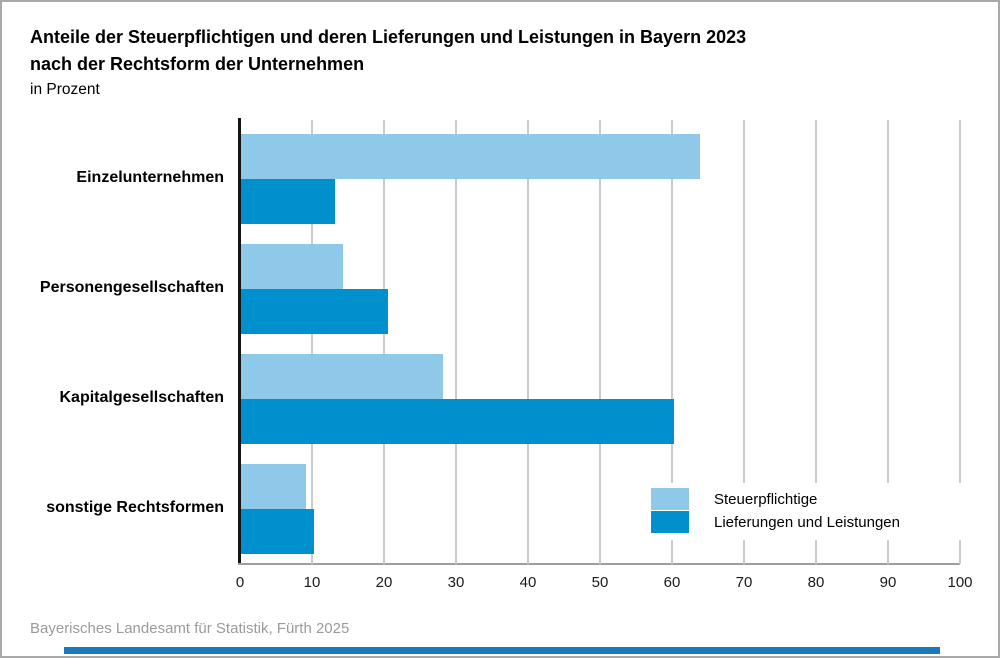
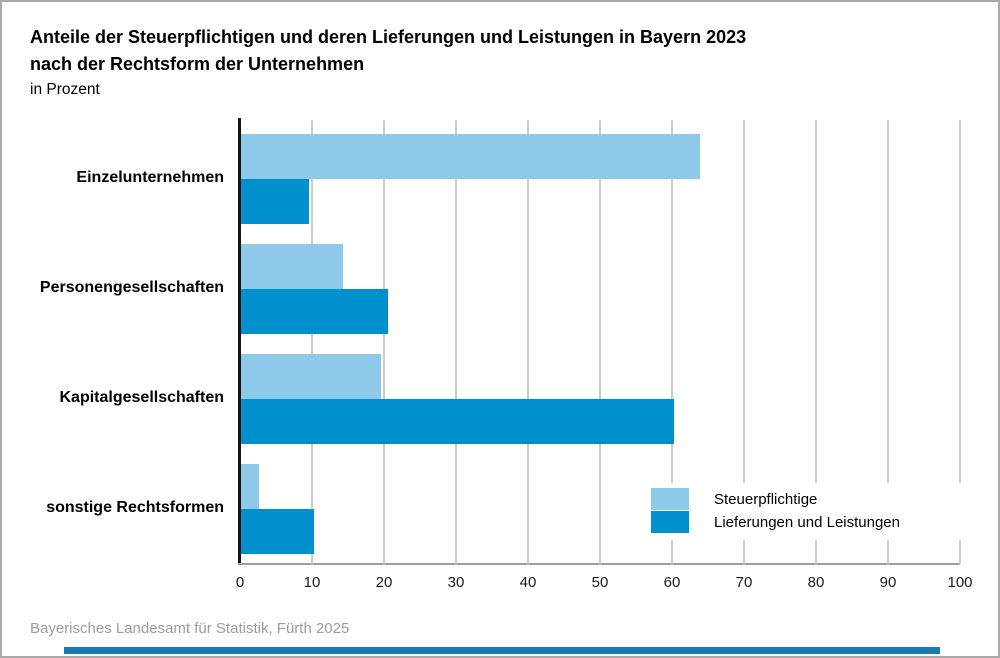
Lieferungen und Leistungen/Einzelunternehmen: 13 -> 10
Steuerpflichtige/Kapitalgesellschaften: 28 -> 19
Steuerpflichtige/sonstige Rechtsformen: 9 -> 2
